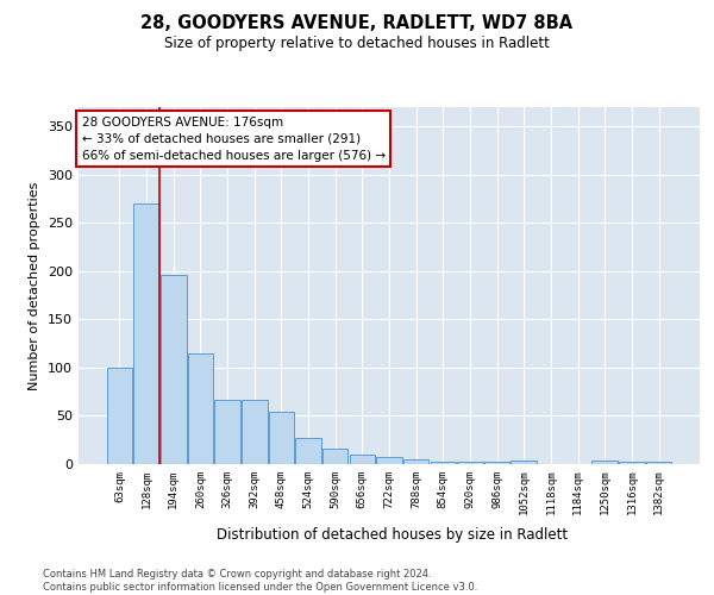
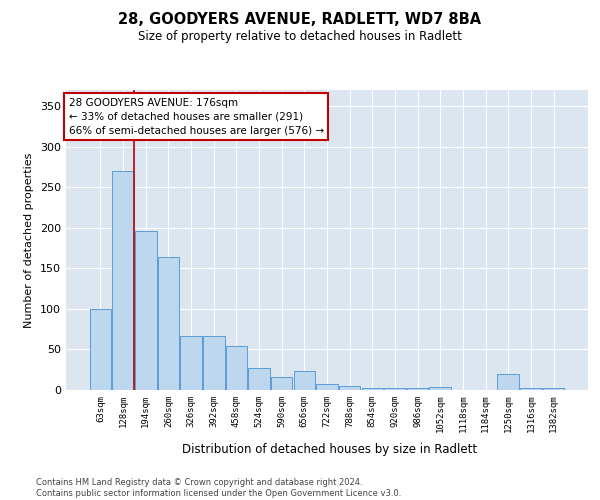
260sqm: 115 -> 164
656sqm: 10 -> 24
1250sqm: 4 -> 20
